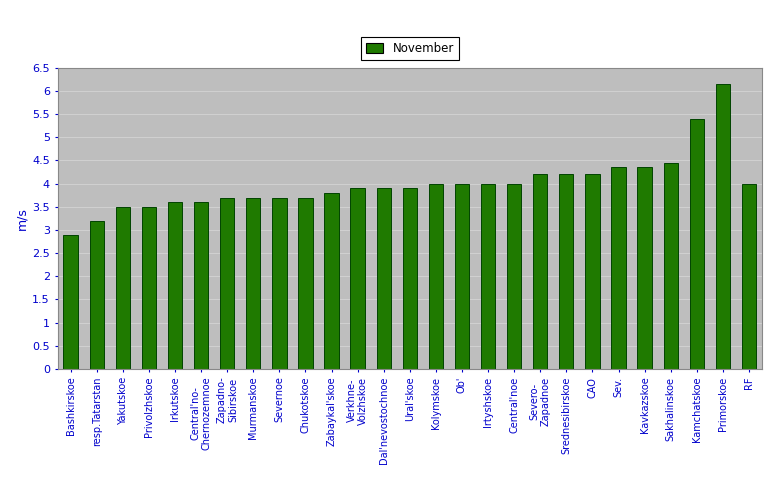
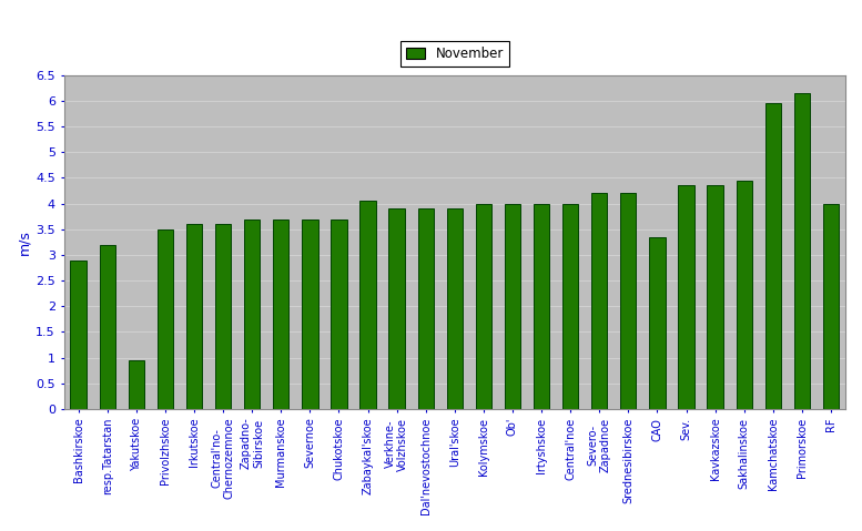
Yakutskoe: 3.50 -> 0.95
Zabaykal'skoe: 3.80 -> 4.05
CAO: 4.20 -> 3.35
Kamchatskoe: 5.40 -> 5.95
